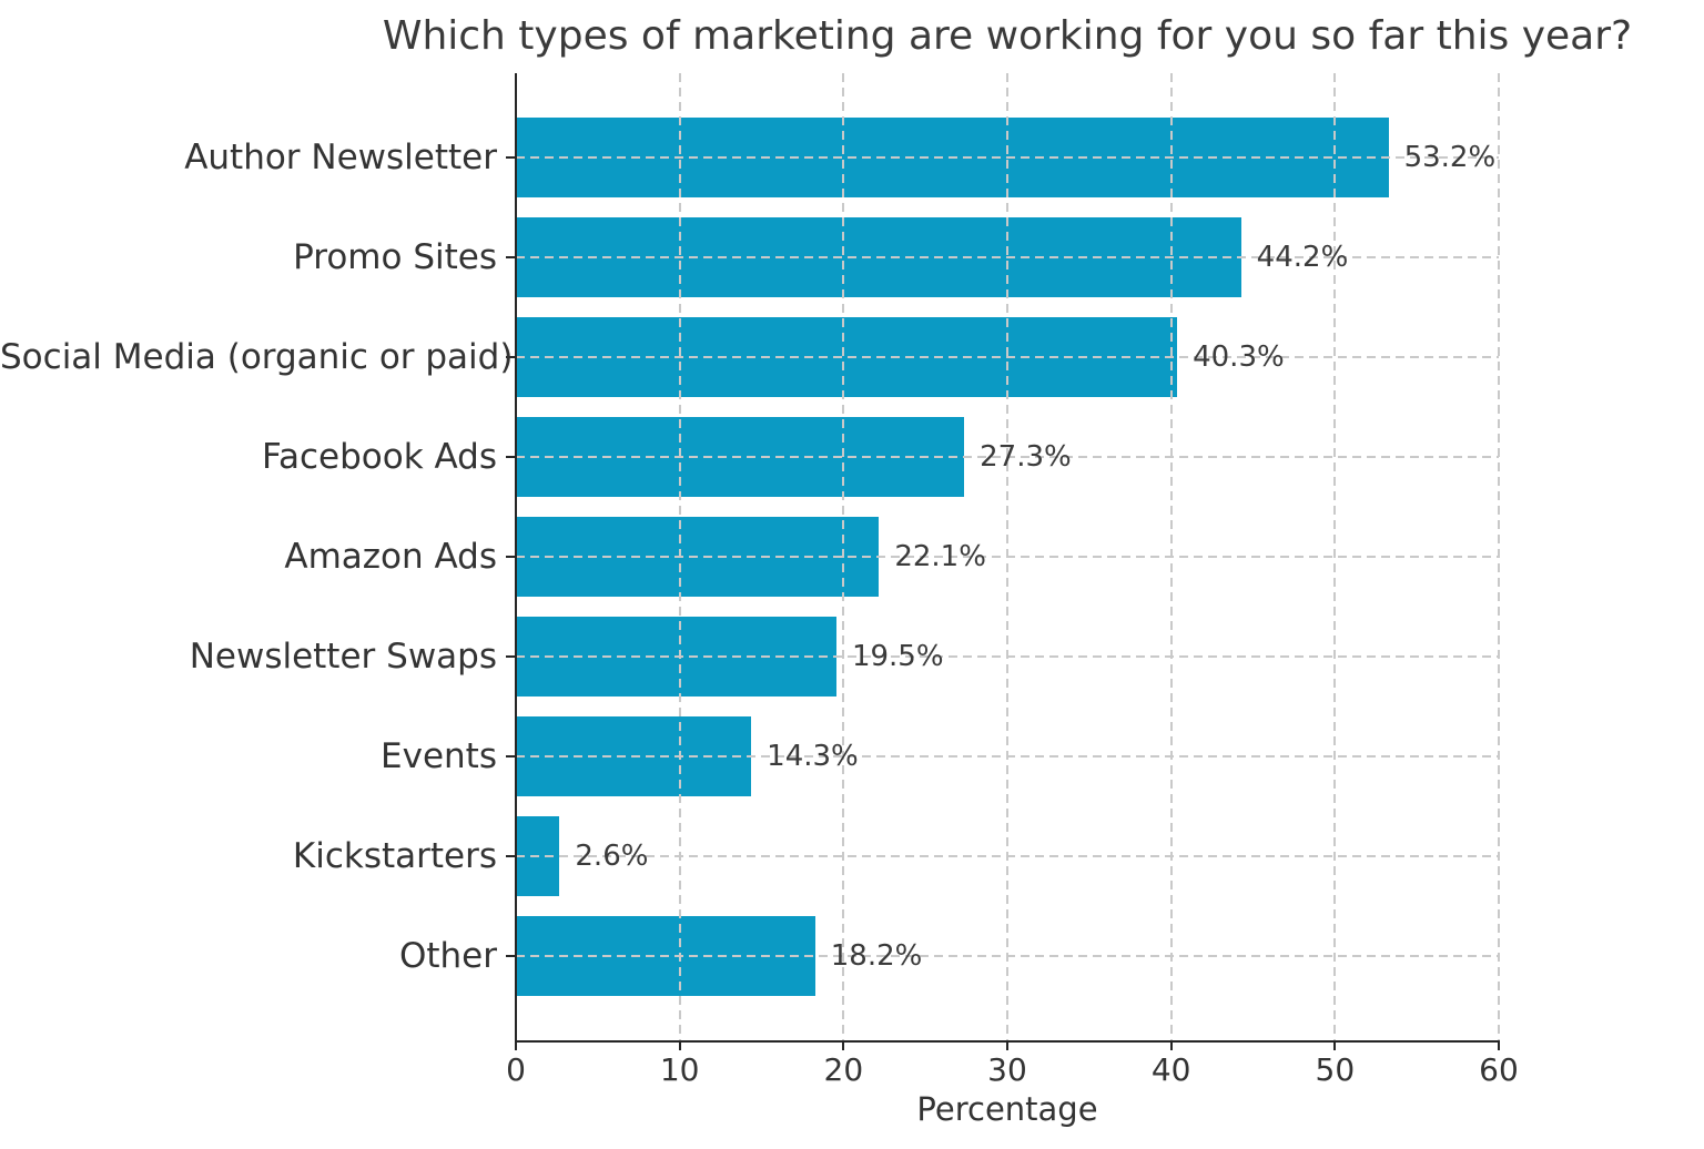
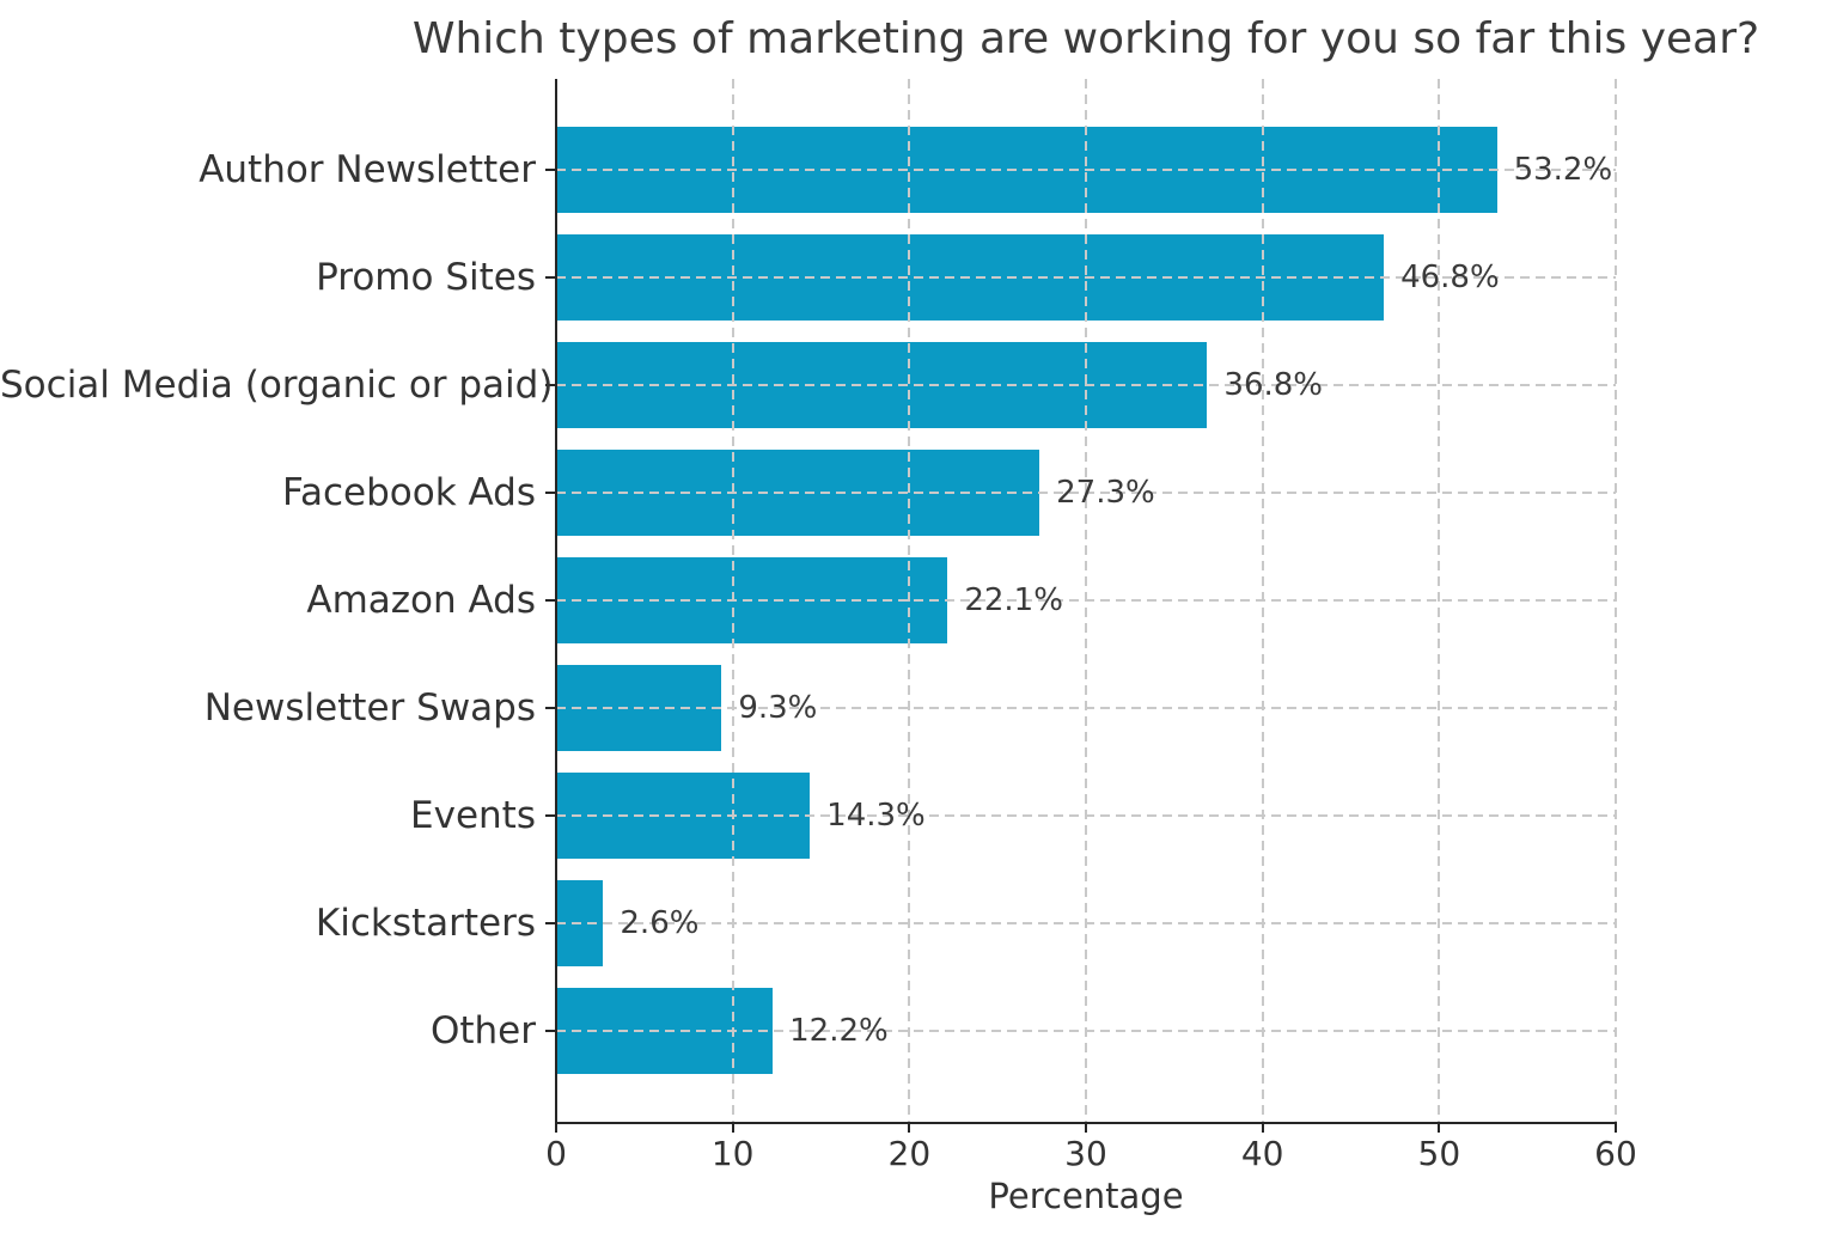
Promo Sites: 44.2% -> 46.8%
Social Media (organic or paid): 40.3% -> 36.8%
Newsletter Swaps: 19.5% -> 9.3%
Other: 18.2% -> 12.2%
